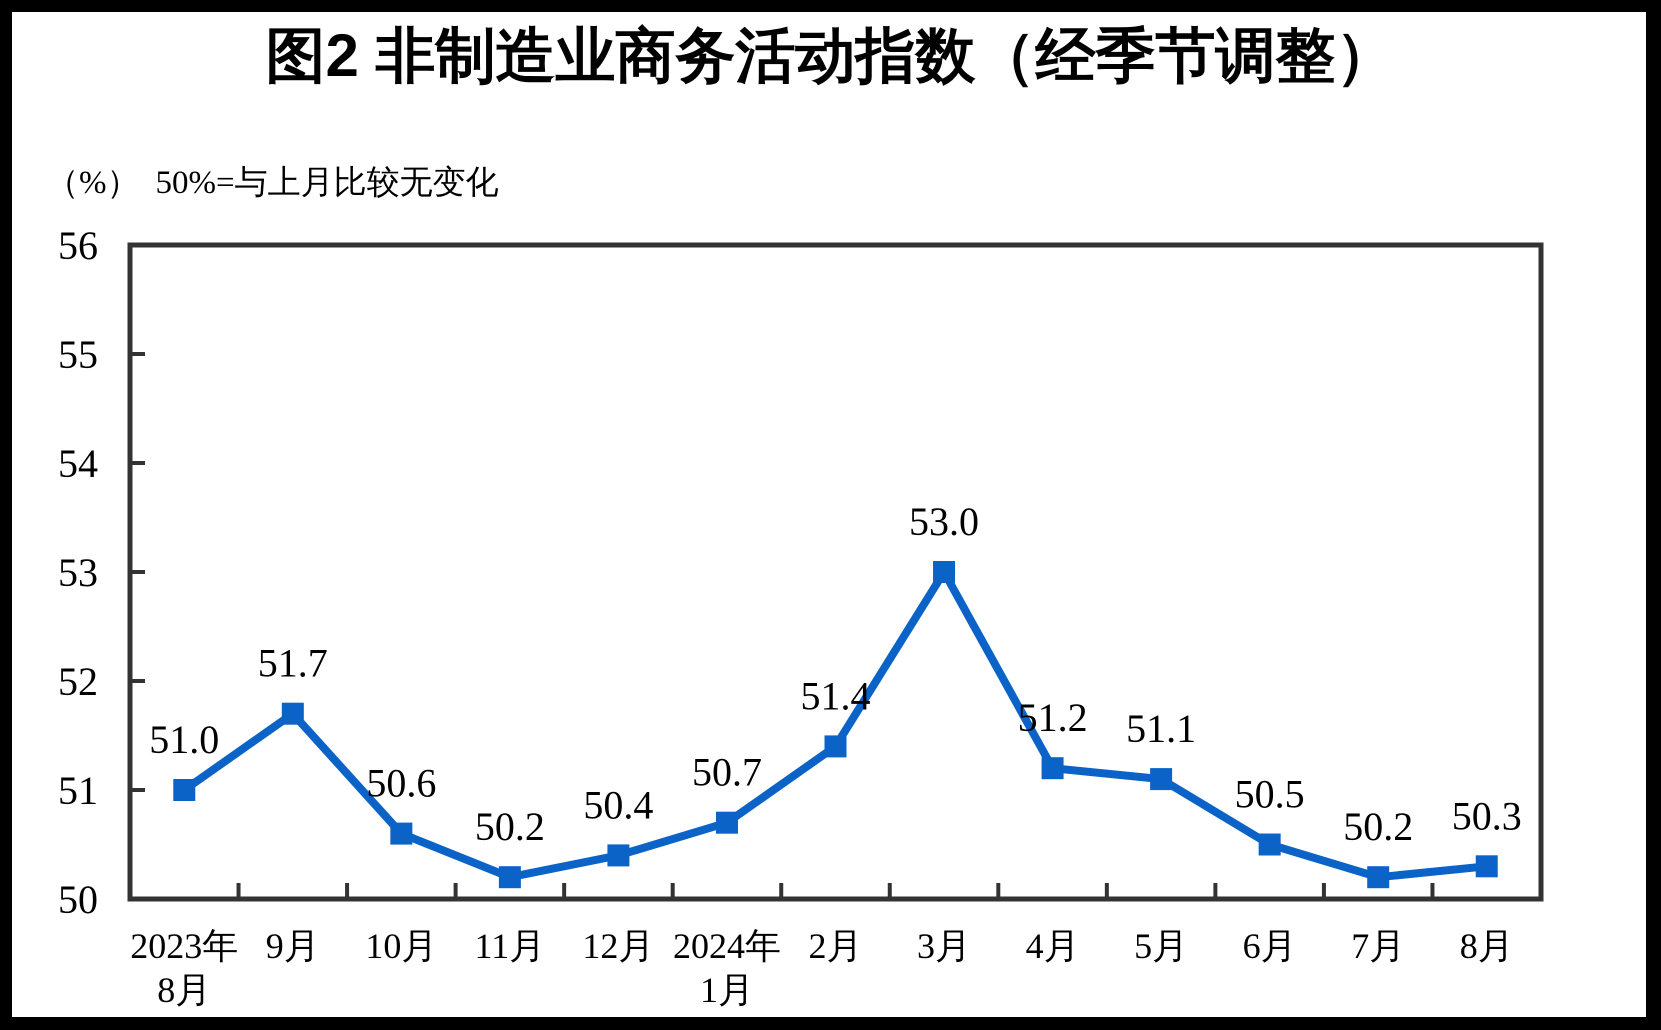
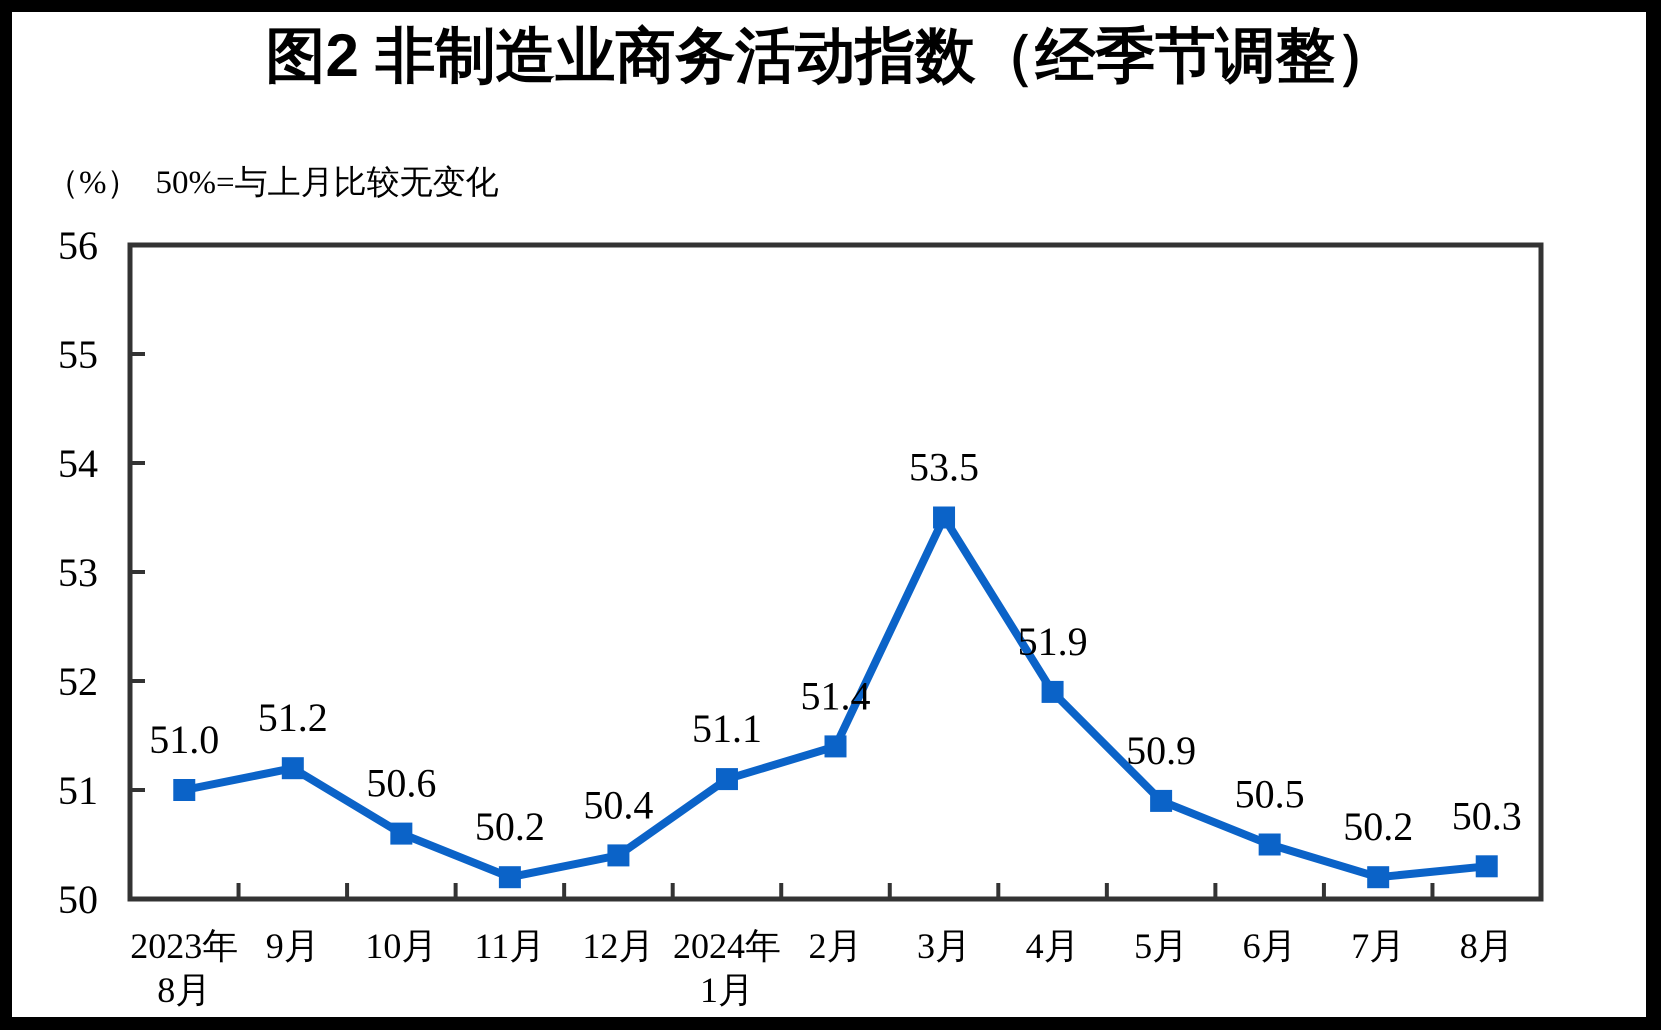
9月: 51.7 -> 51.2
2024年 1月: 50.7 -> 51.1
3月: 53.0 -> 53.5
4月: 51.2 -> 51.9
5月: 51.1 -> 50.9
